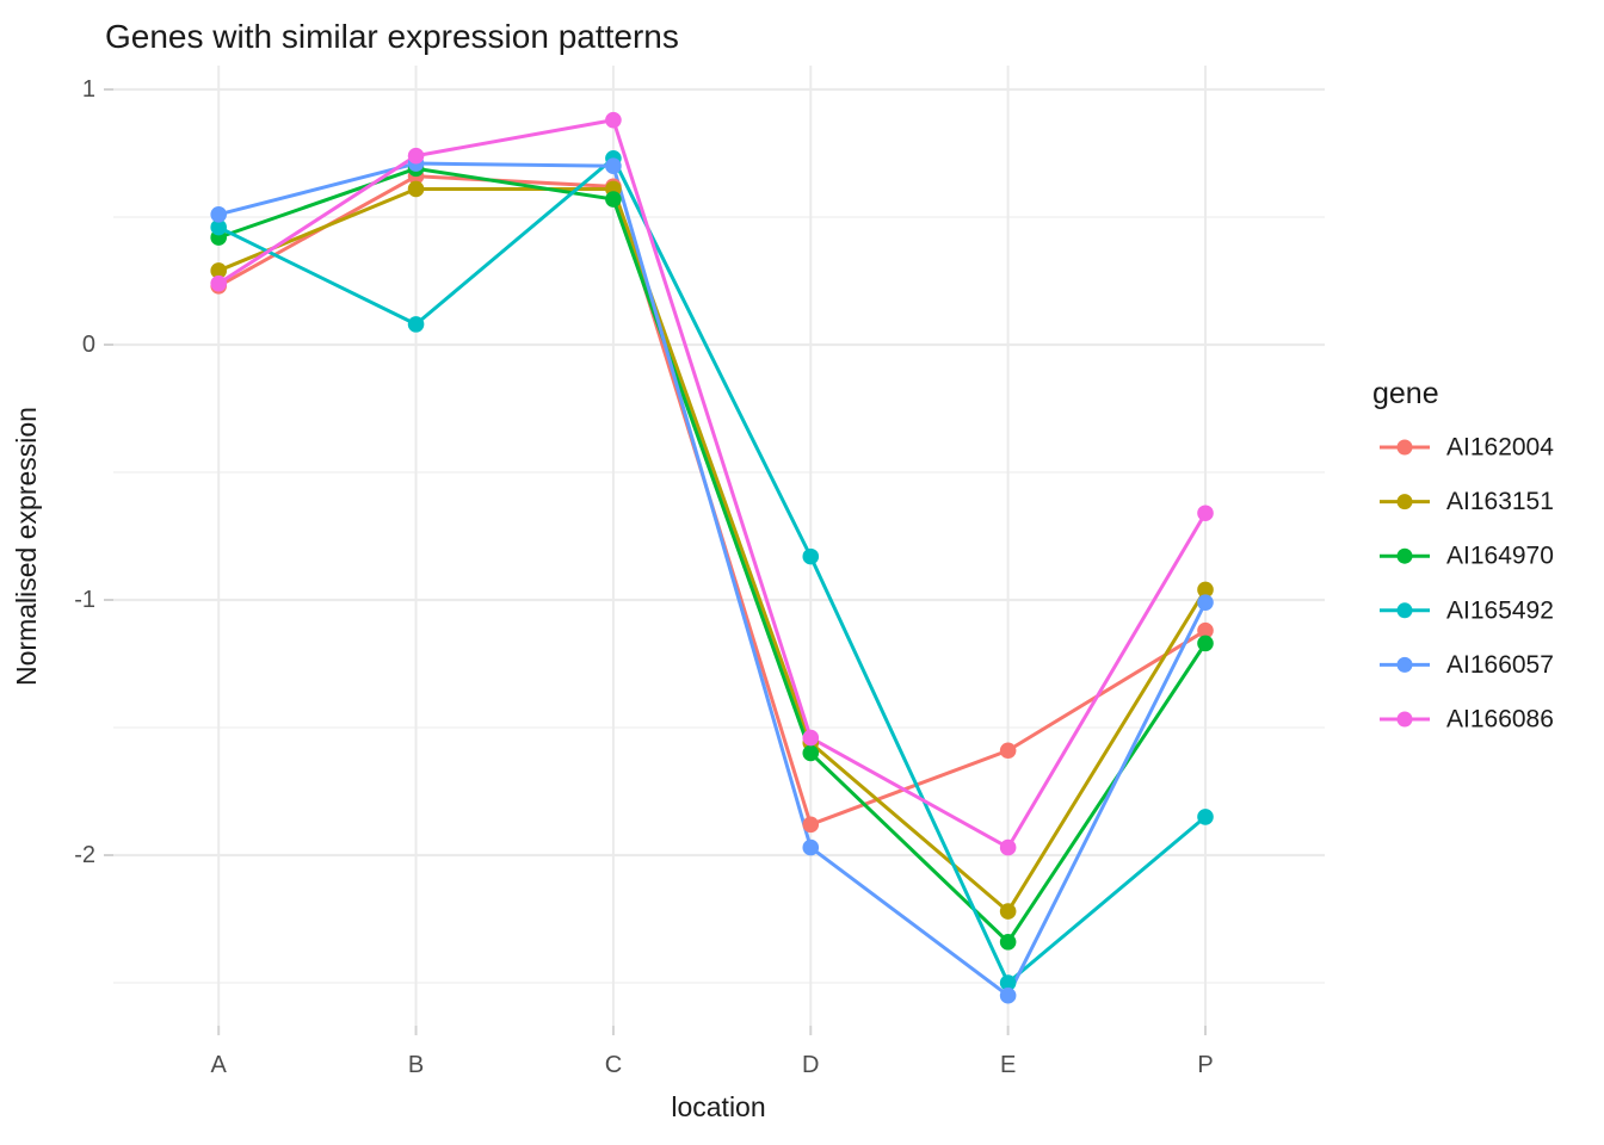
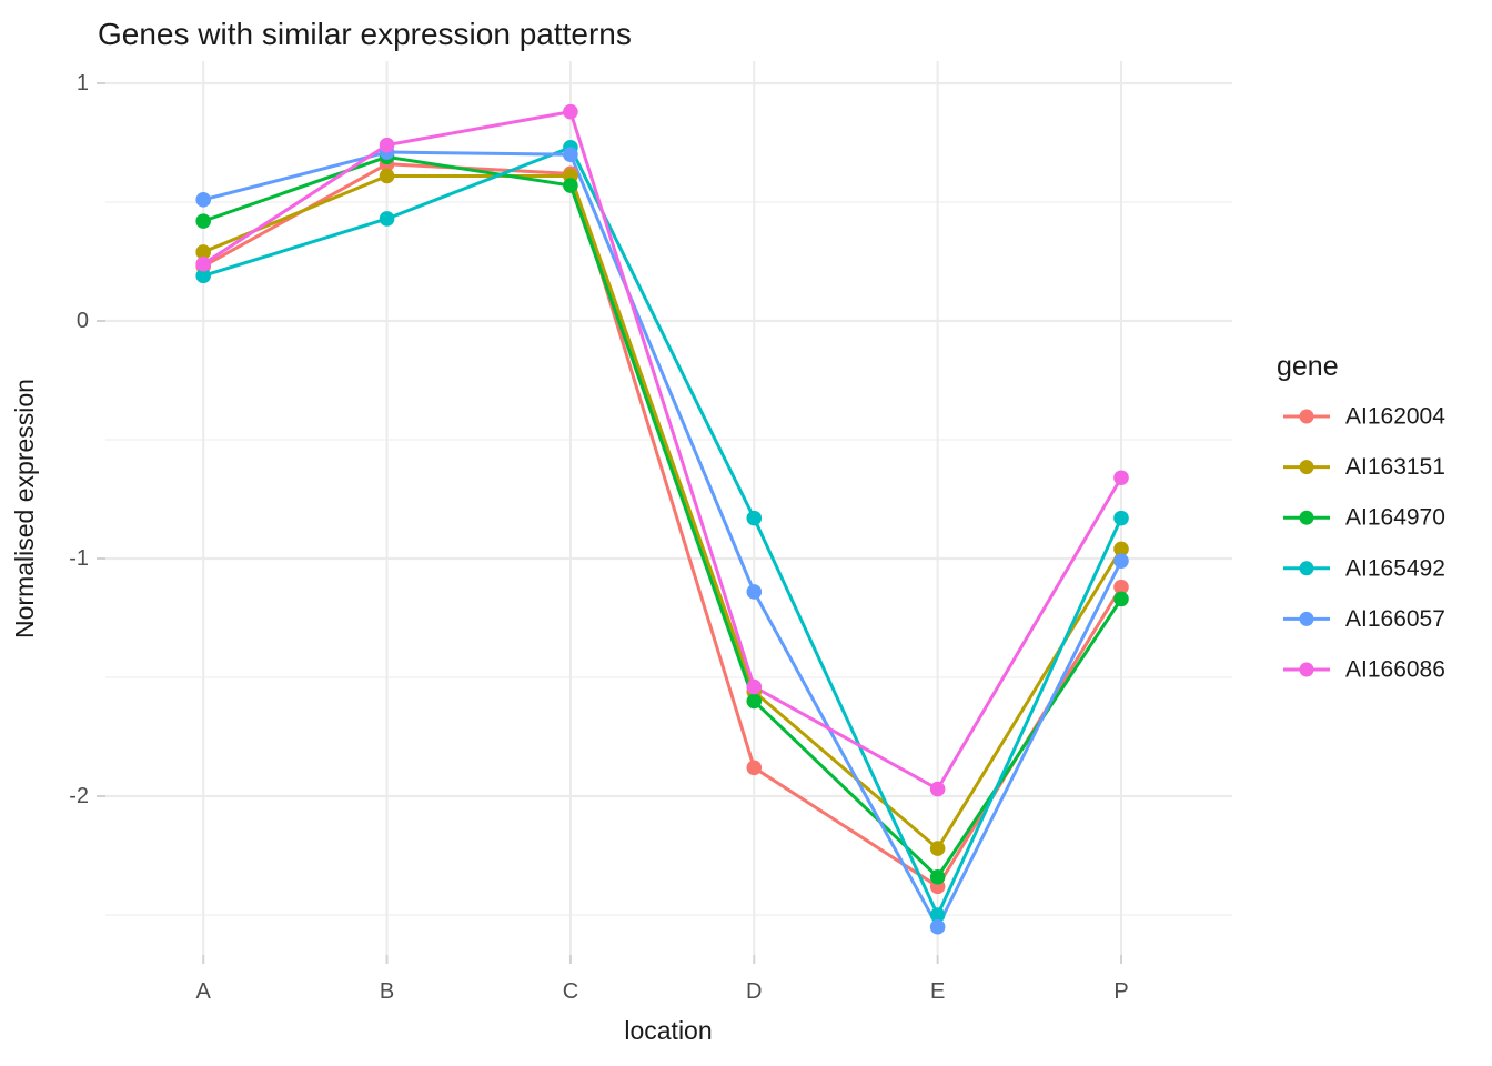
AI165492/A: 0.46 -> 0.19
AI165492/B: 0.08 -> 0.43
AI166057/D: -1.97 -> -1.14
AI162004/E: -1.59 -> -2.38
AI165492/P: -1.85 -> -0.83
